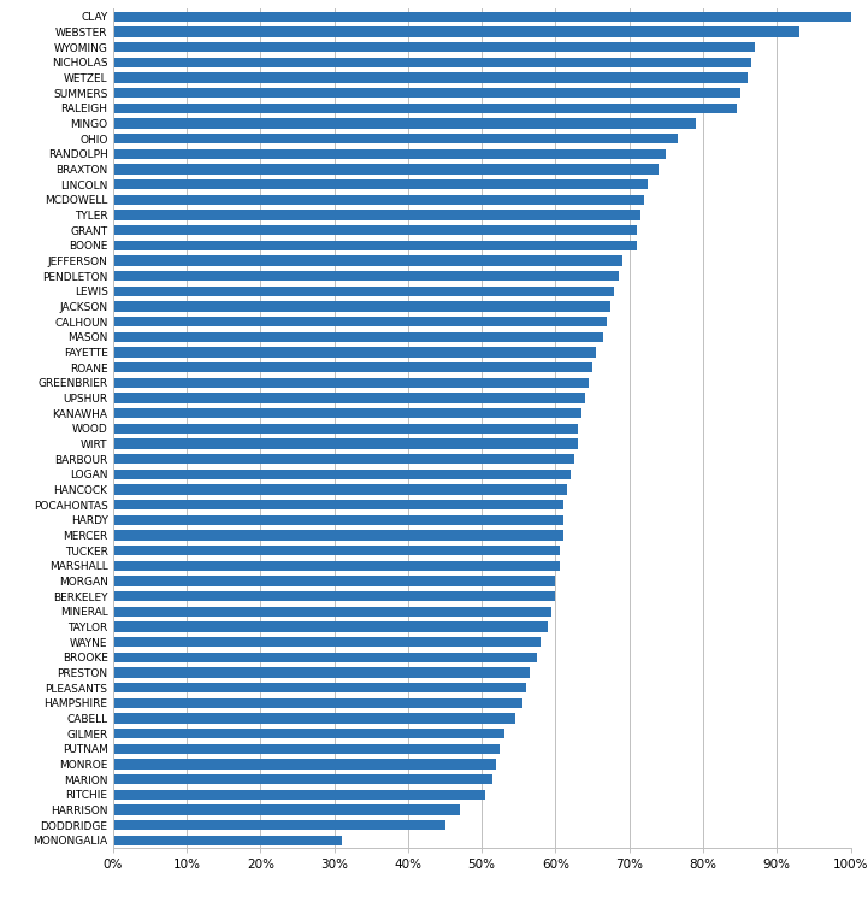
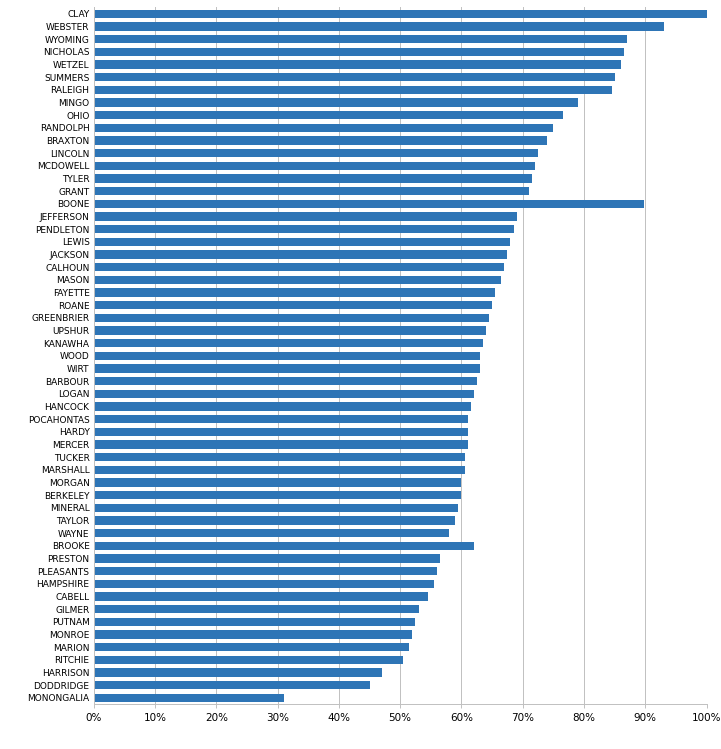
BOONE: 71.0% -> 89.8%
BROOKE: 57.5% -> 62.0%
